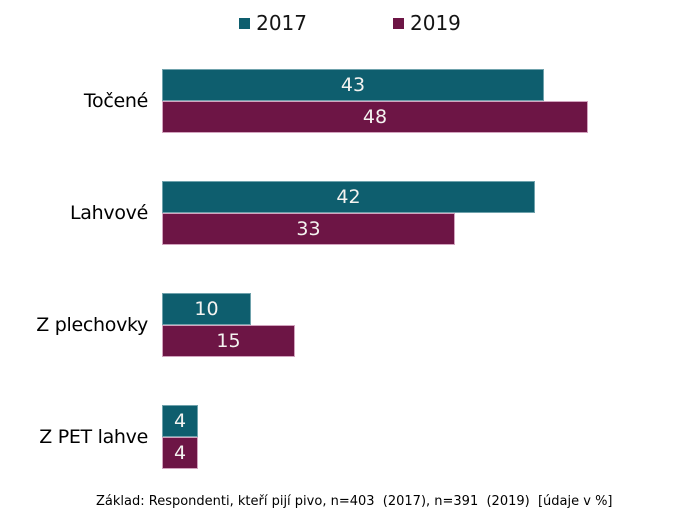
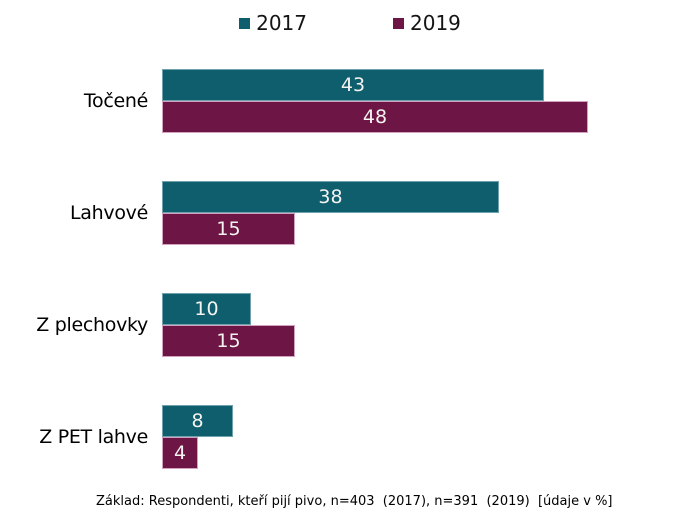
2017/Lahvové: 42 -> 38
2019/Lahvové: 33 -> 15
2017/Z PET lahve: 4 -> 8
